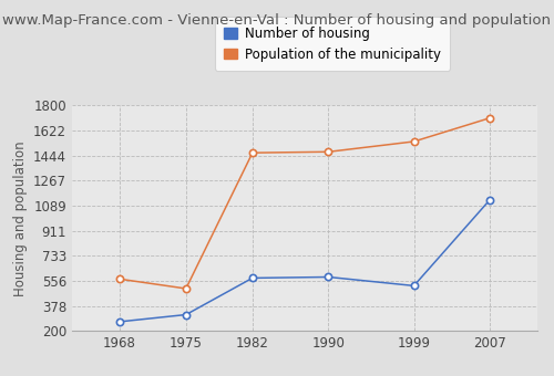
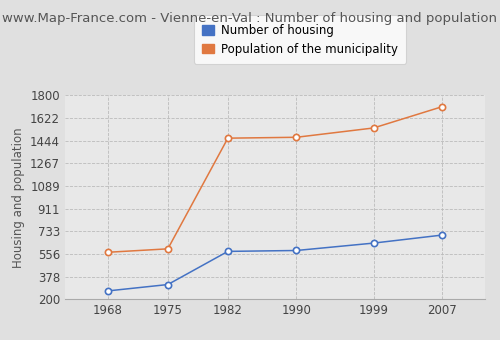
Population of the municipality/1975: 500 -> 600
Number of housing/1999: 520 -> 640
Number of housing/2007: 1130 -> 700
